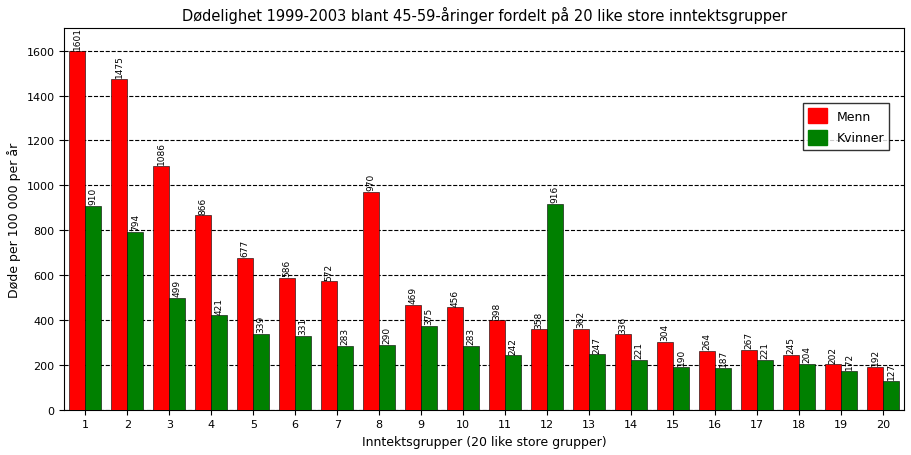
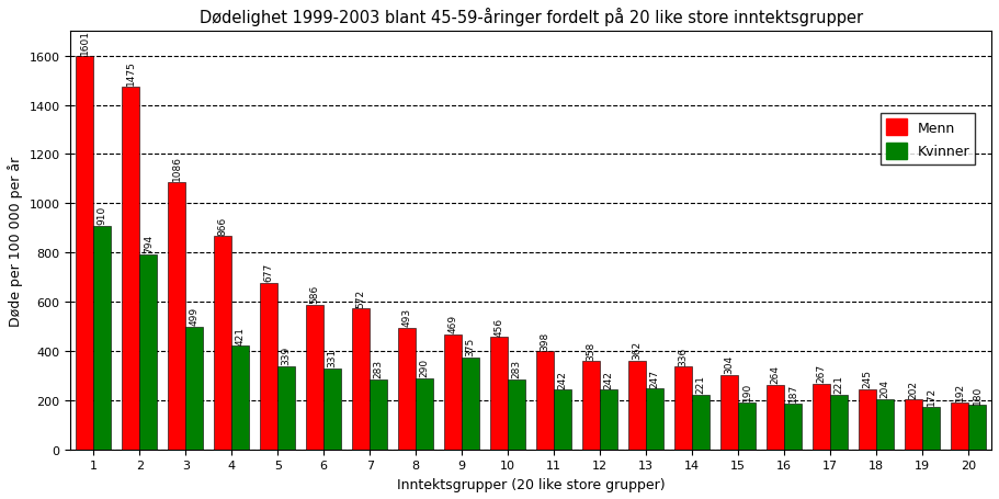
Menn/8: 970 -> 493
Kvinner/12: 916 -> 242
Kvinner/20: 127 -> 180
